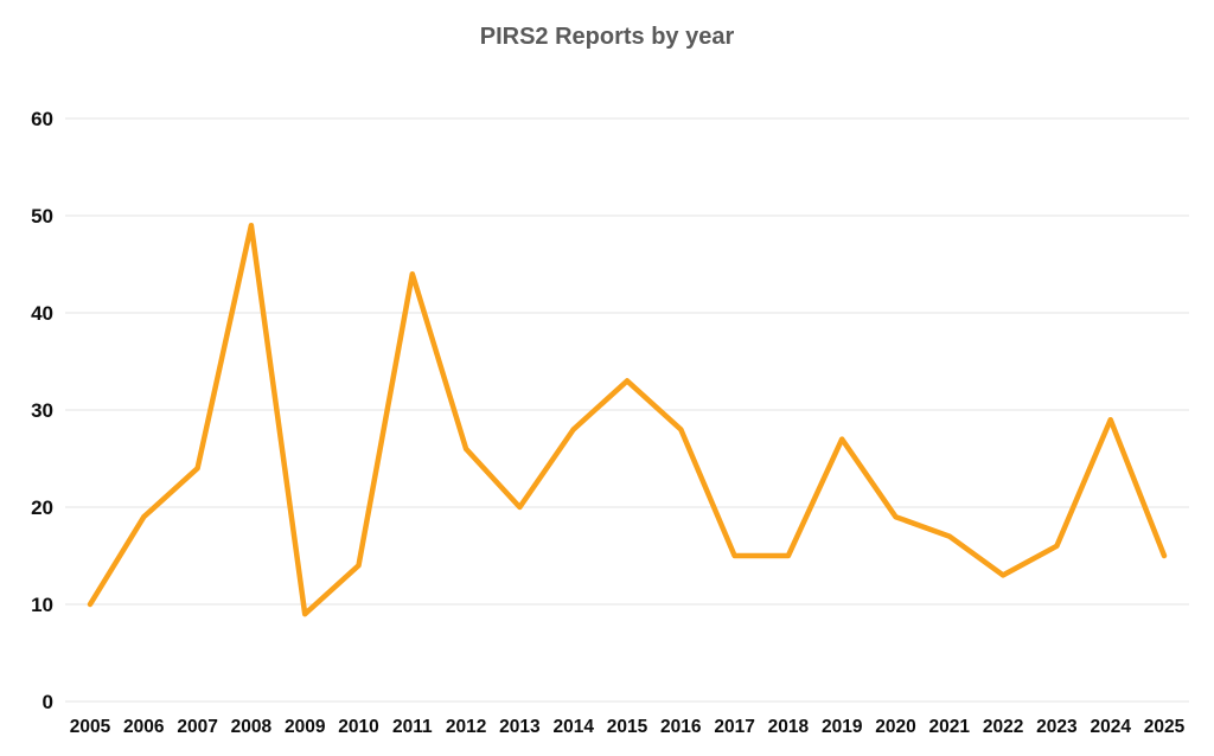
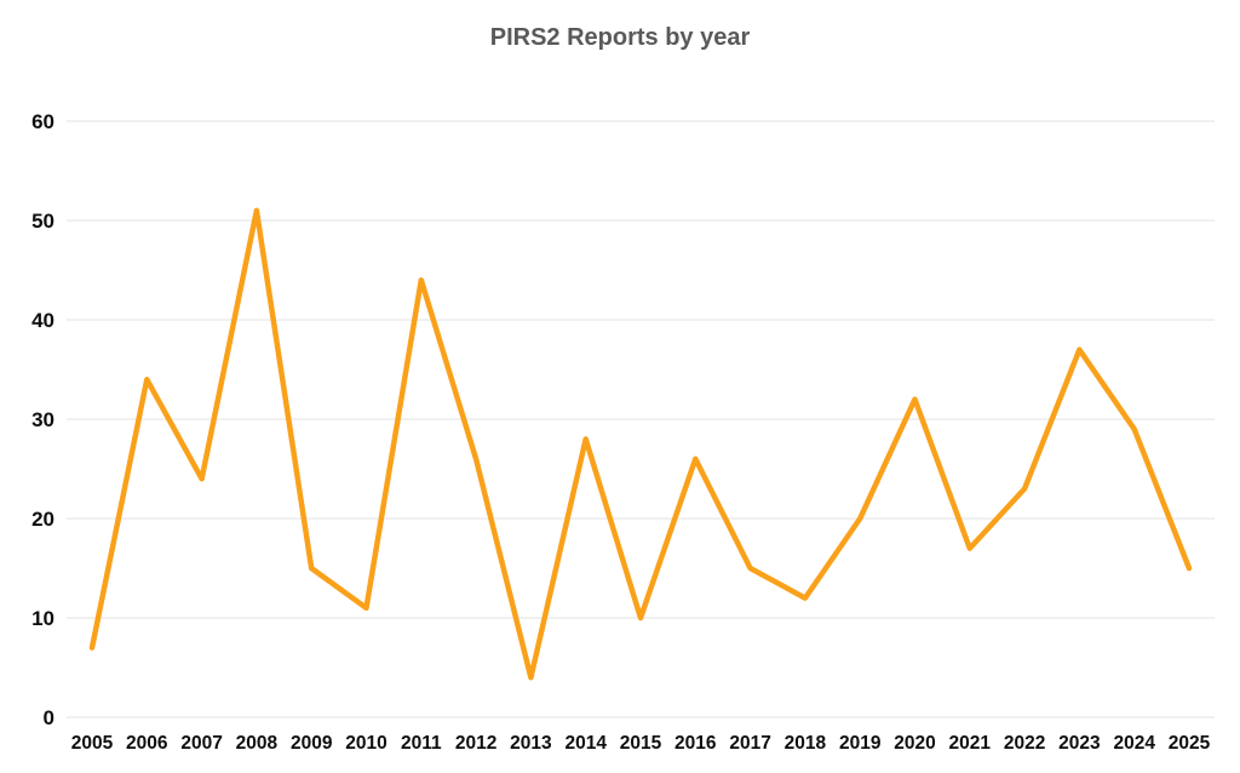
2005: 10 -> 7
2006: 19 -> 34
2008: 49 -> 51
2009: 9 -> 15
2010: 14 -> 11
2013: 20 -> 4
2015: 33 -> 10
2016: 28 -> 26
2018: 15 -> 12
2019: 27 -> 20
2020: 19 -> 32
2022: 13 -> 23
2023: 16 -> 37
